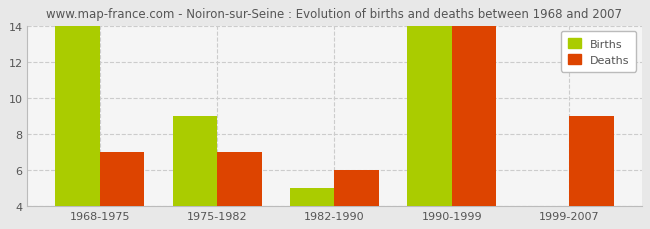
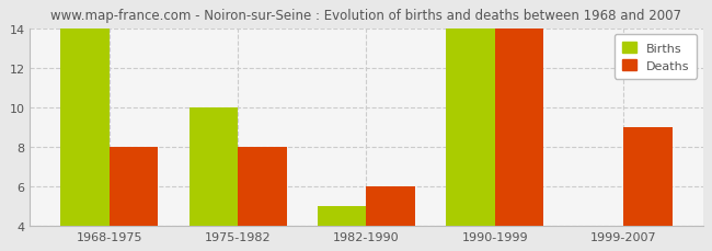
Deaths/1968-1975: 7 -> 8
Births/1975-1982: 9 -> 10
Deaths/1975-1982: 7 -> 8
